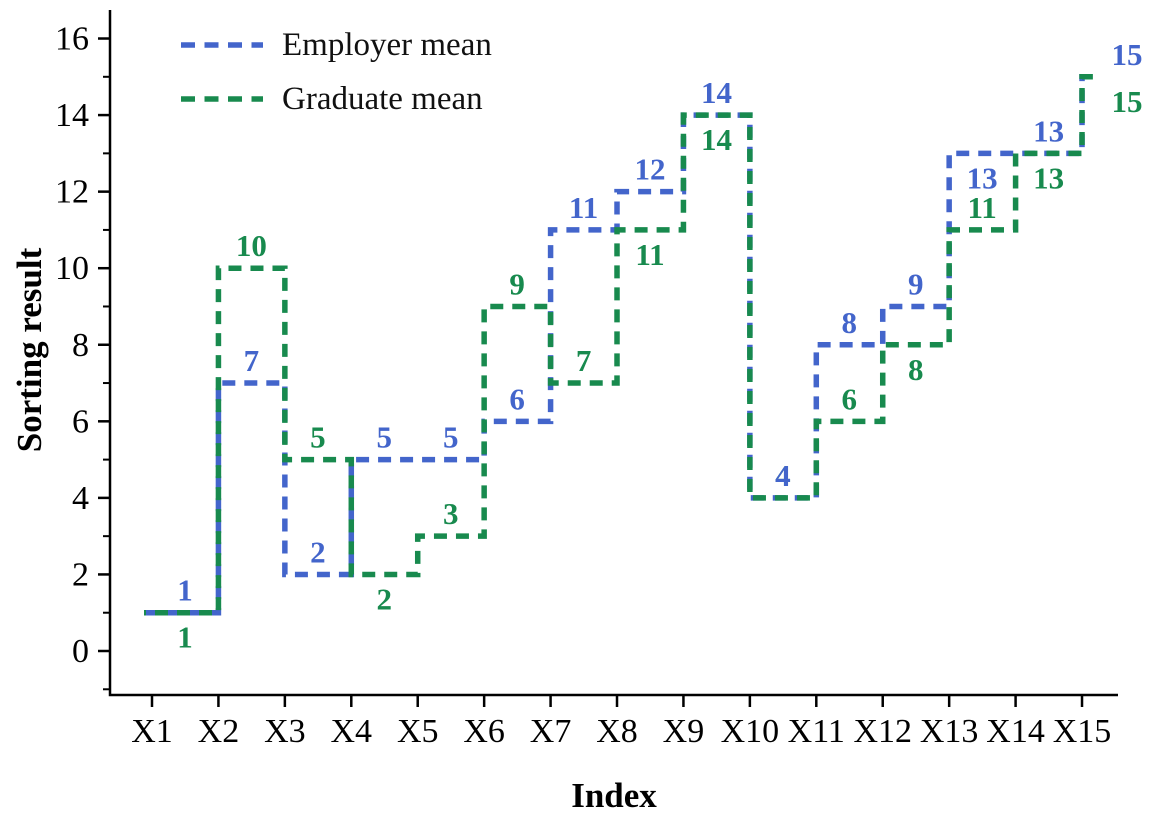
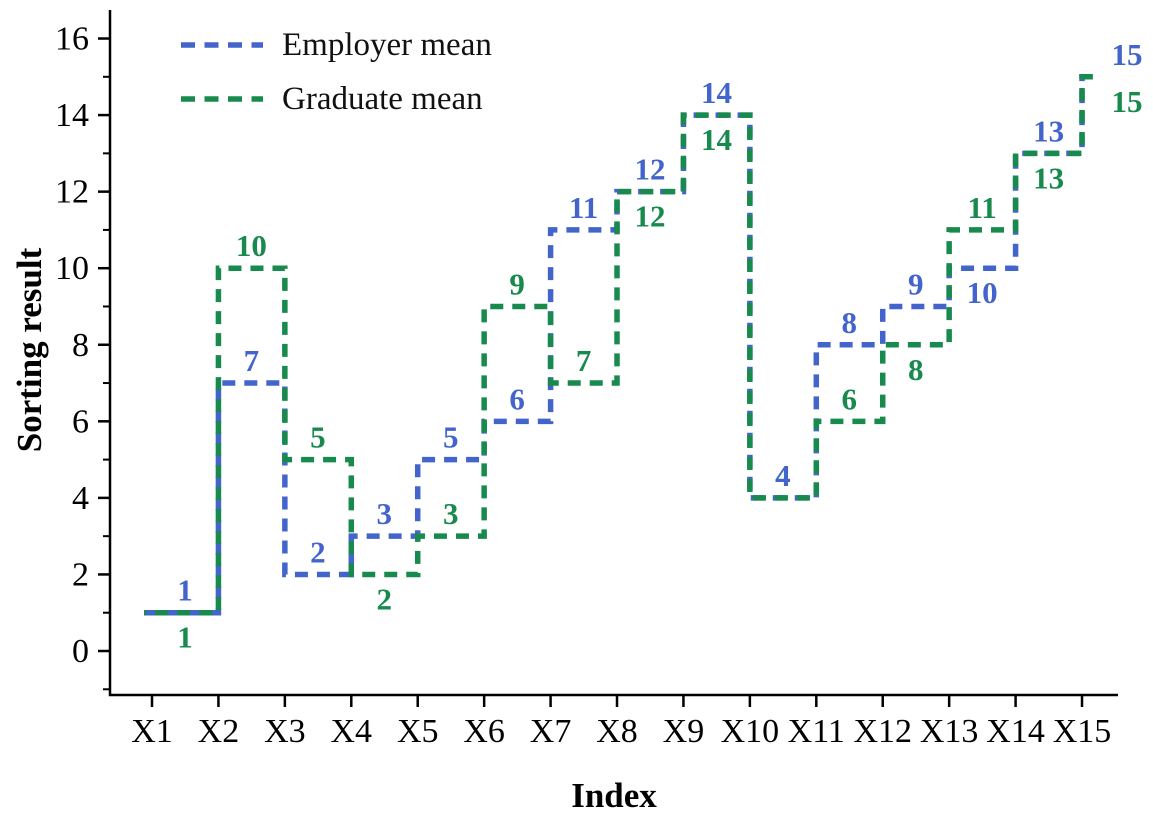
Employer mean/X4: 5 -> 3
Graduate mean/X8: 11 -> 12
Employer mean/X13: 13 -> 10
